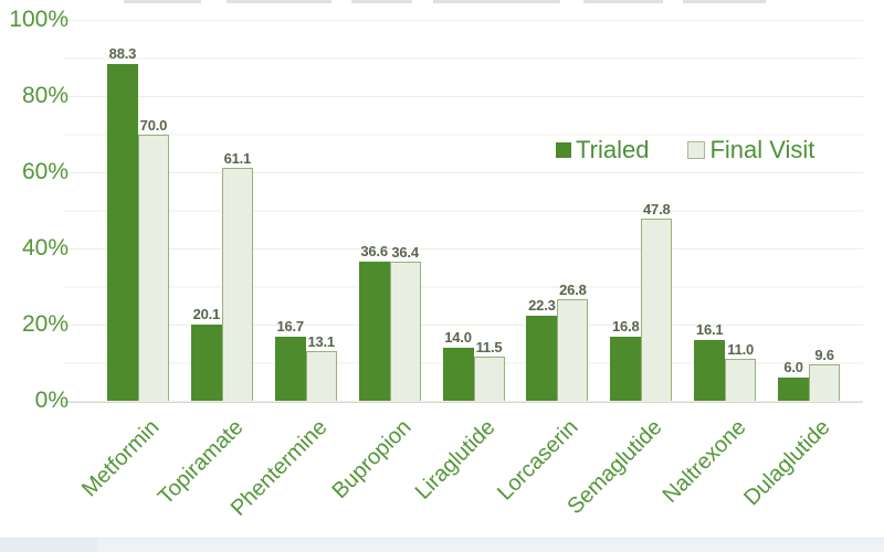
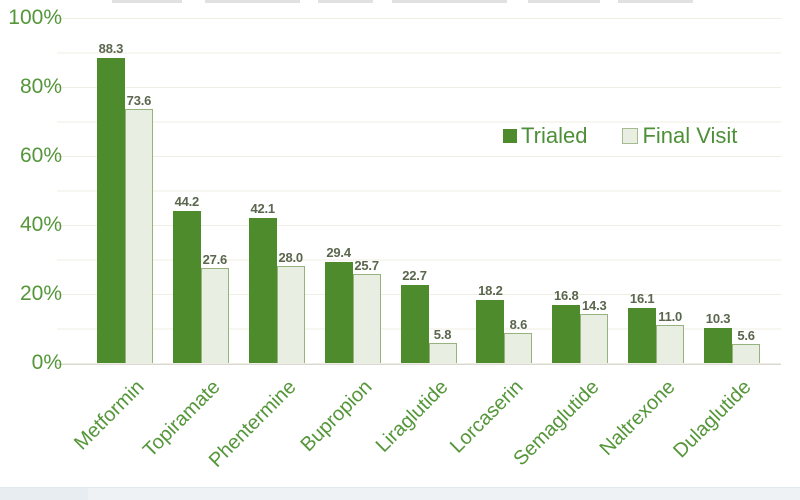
Final Visit/Metformin: 70.0 -> 73.6
Trialed/Topiramate: 20.1 -> 44.2
Final Visit/Topiramate: 61.1 -> 27.6
Trialed/Phentermine: 16.7 -> 42.1
Final Visit/Phentermine: 13.1 -> 28.0
Trialed/Bupropion: 36.6 -> 29.4
Final Visit/Bupropion: 36.4 -> 25.7
Trialed/Liraglutide: 14.0 -> 22.7
Final Visit/Liraglutide: 11.5 -> 5.8
Trialed/Lorcaserin: 22.3 -> 18.2
Final Visit/Lorcaserin: 26.8 -> 8.6
Final Visit/Semaglutide: 47.8 -> 14.3
Trialed/Dulaglutide: 6.0 -> 10.3
Final Visit/Dulaglutide: 9.6 -> 5.6
